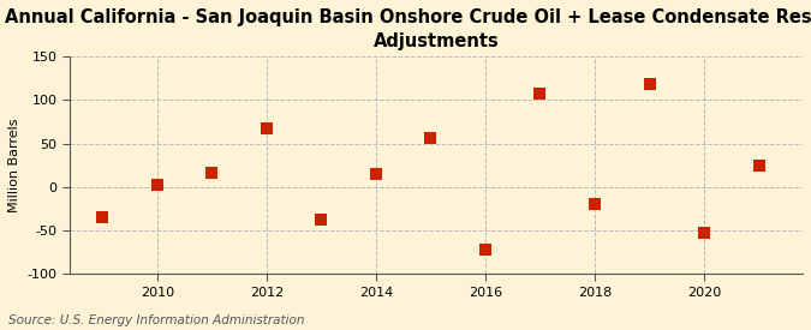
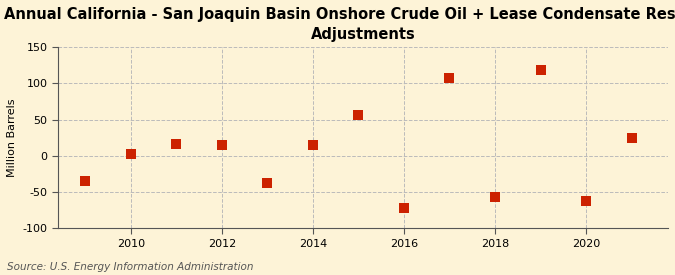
2012: 68 -> 15
2018: -20 -> -57
2020: -52 -> -62
